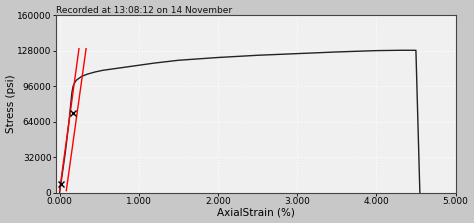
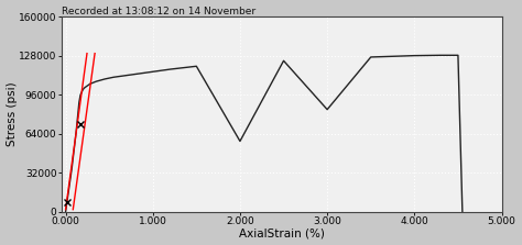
2.000: 122000 -> 58000
3.000: 126000 -> 84000
